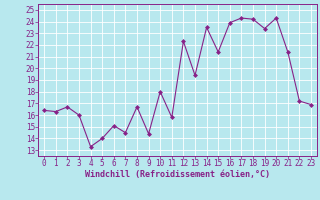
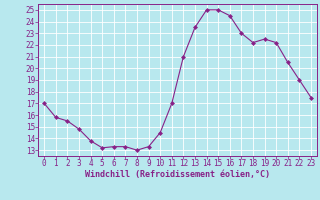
0: 16.4 -> 17.0
1: 16.3 -> 15.8
2: 16.7 -> 15.5
3: 16.0 -> 14.8
4: 13.3 -> 13.8
5: 14.0 -> 13.2
6: 15.1 -> 13.3
7: 14.5 -> 13.3
8: 16.7 -> 13.0
9: 14.4 -> 13.3
10: 18.0 -> 14.5
11: 15.8 -> 17.0
12: 22.3 -> 21.0
13: 19.4 -> 23.5
14: 23.5 -> 25.0
15: 21.4 -> 25.0
16: 23.9 -> 24.5
17: 24.3 -> 23.0
18: 24.2 -> 22.2
19: 23.4 -> 22.5
20: 24.3 -> 22.2
21: 21.4 -> 20.5
22: 17.2 -> 19.0
23: 16.9 -> 17.5
